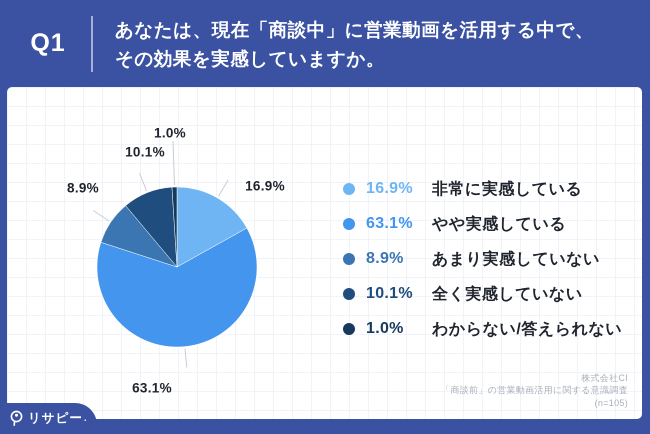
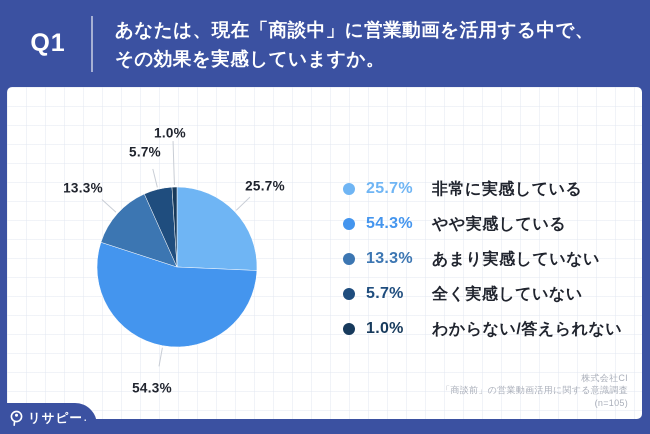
非常に実感している: 16.9% -> 25.7%
やや実感している: 63.1% -> 54.3%
あまり実感していない: 8.9% -> 13.3%
全く実感していない: 10.1% -> 5.7%
